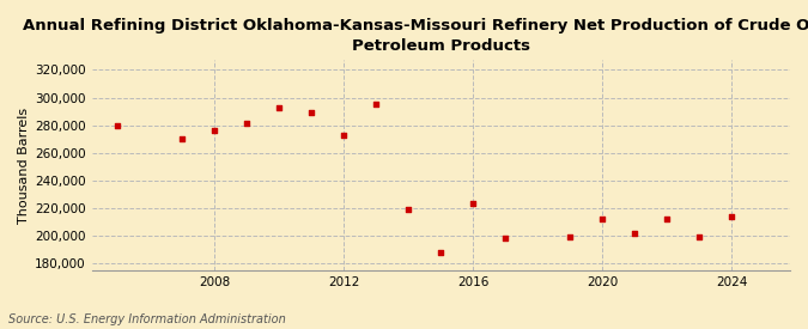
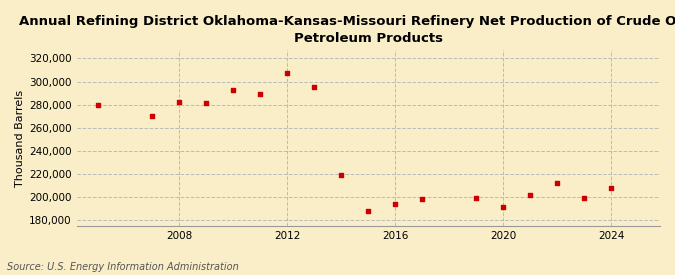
2008: 276,000 -> 282,000
2012: 273,000 -> 307,000
2016: 223,000 -> 194,000
2020: 212,000 -> 191,000
2024: 214,000 -> 208,000
